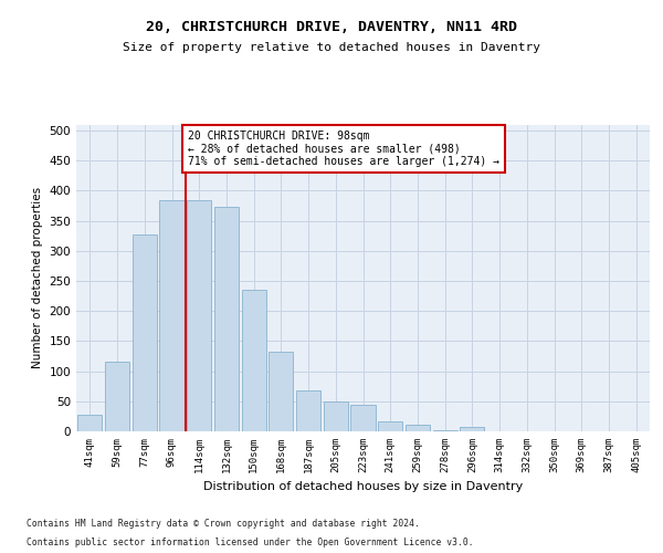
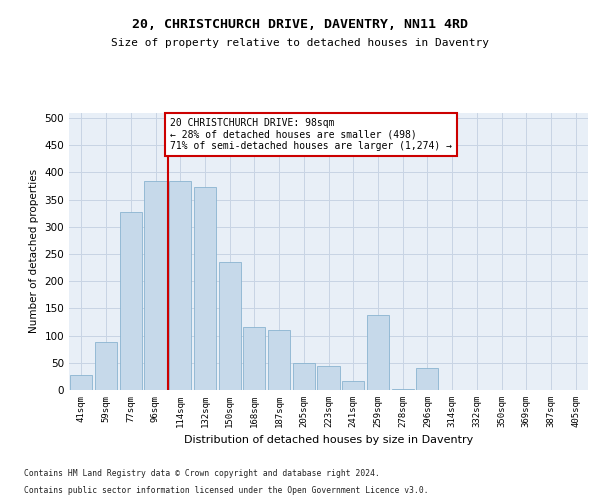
59sqm: 116 -> 88
168sqm: 133 -> 116
187sqm: 68 -> 110
259sqm: 11 -> 138
296sqm: 7 -> 40
